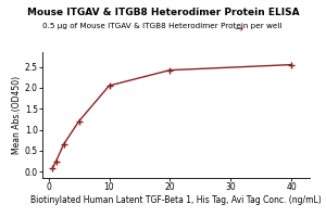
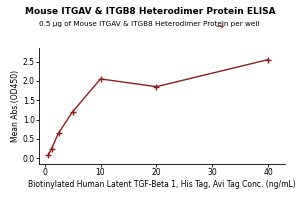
20: 2.42 -> 1.85
